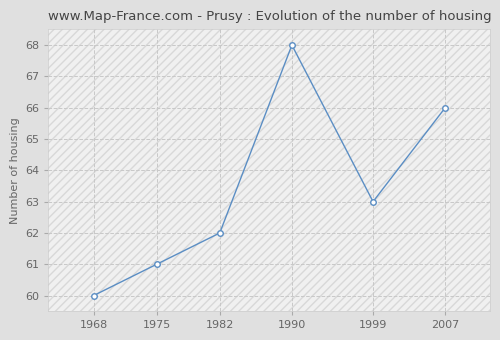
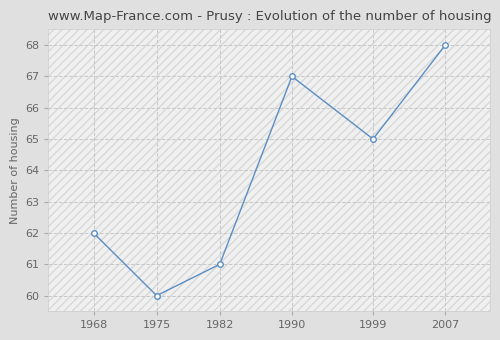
1968: 60 -> 62
1975: 61 -> 60
1982: 62 -> 61
1990: 68 -> 67
1999: 63 -> 65
2007: 66 -> 68
